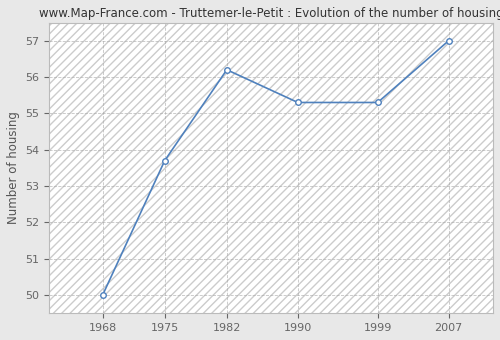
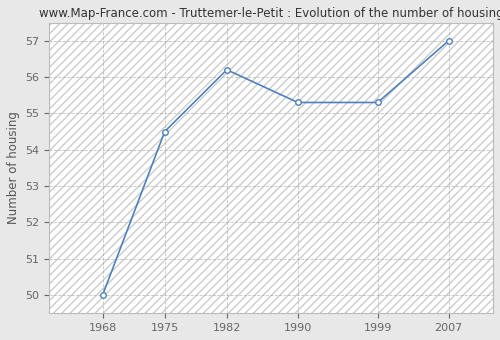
1975: 53.7 -> 54.5
